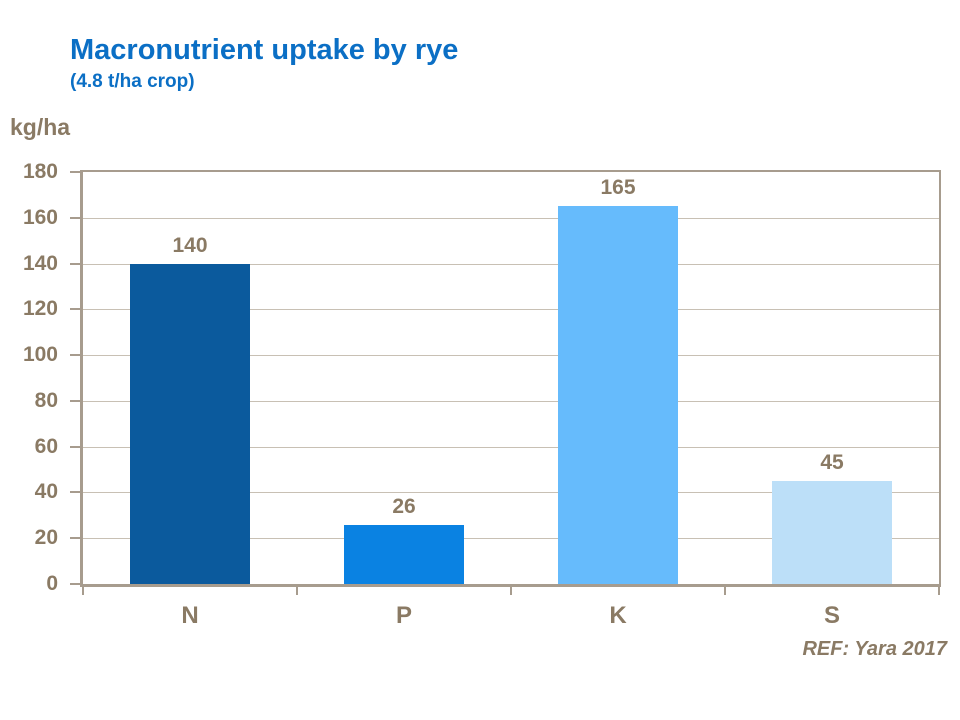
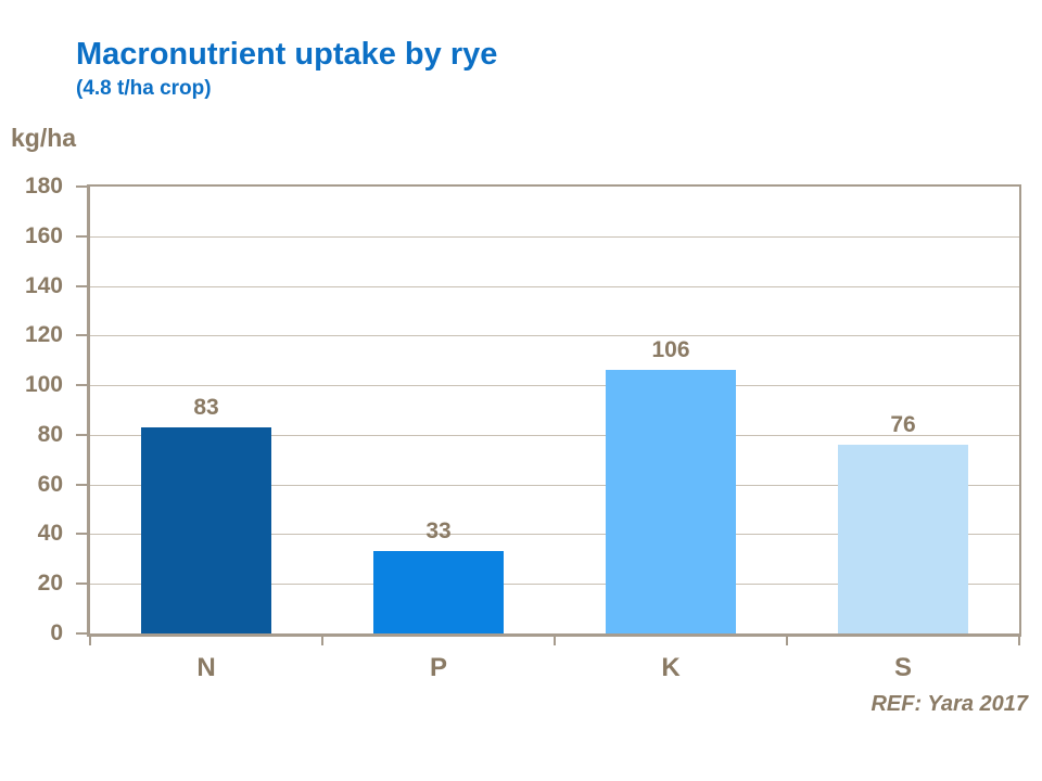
N: 140 -> 83
P: 26 -> 33
K: 165 -> 106
S: 45 -> 76
